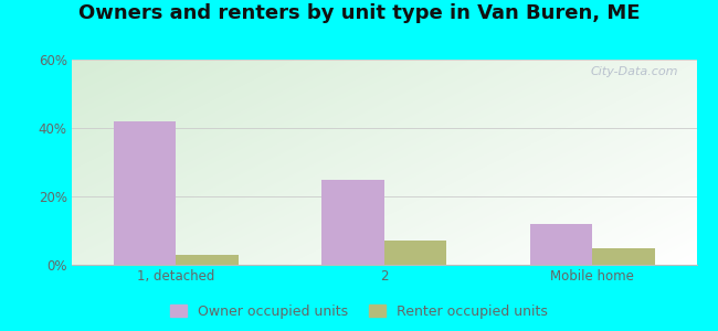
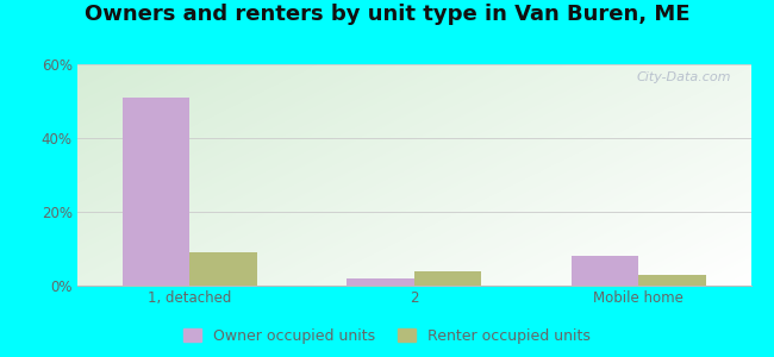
Owner occupied units/1, detached: 42% -> 51%
Renter occupied units/1, detached: 3% -> 9%
Owner occupied units/2: 25% -> 2%
Renter occupied units/2: 7% -> 4%
Owner occupied units/Mobile home: 12% -> 8%
Renter occupied units/Mobile home: 5% -> 3%
